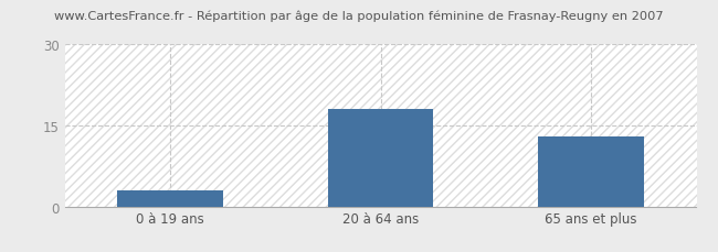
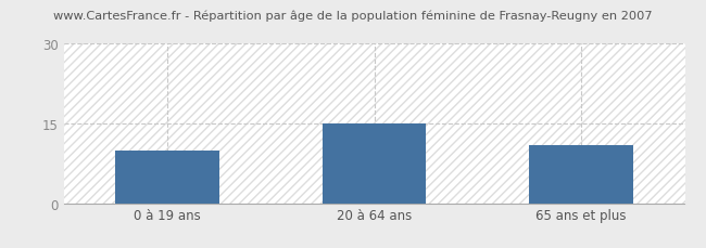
0 à 19 ans: 3 -> 10
20 à 64 ans: 18 -> 15
65 ans et plus: 13 -> 11
